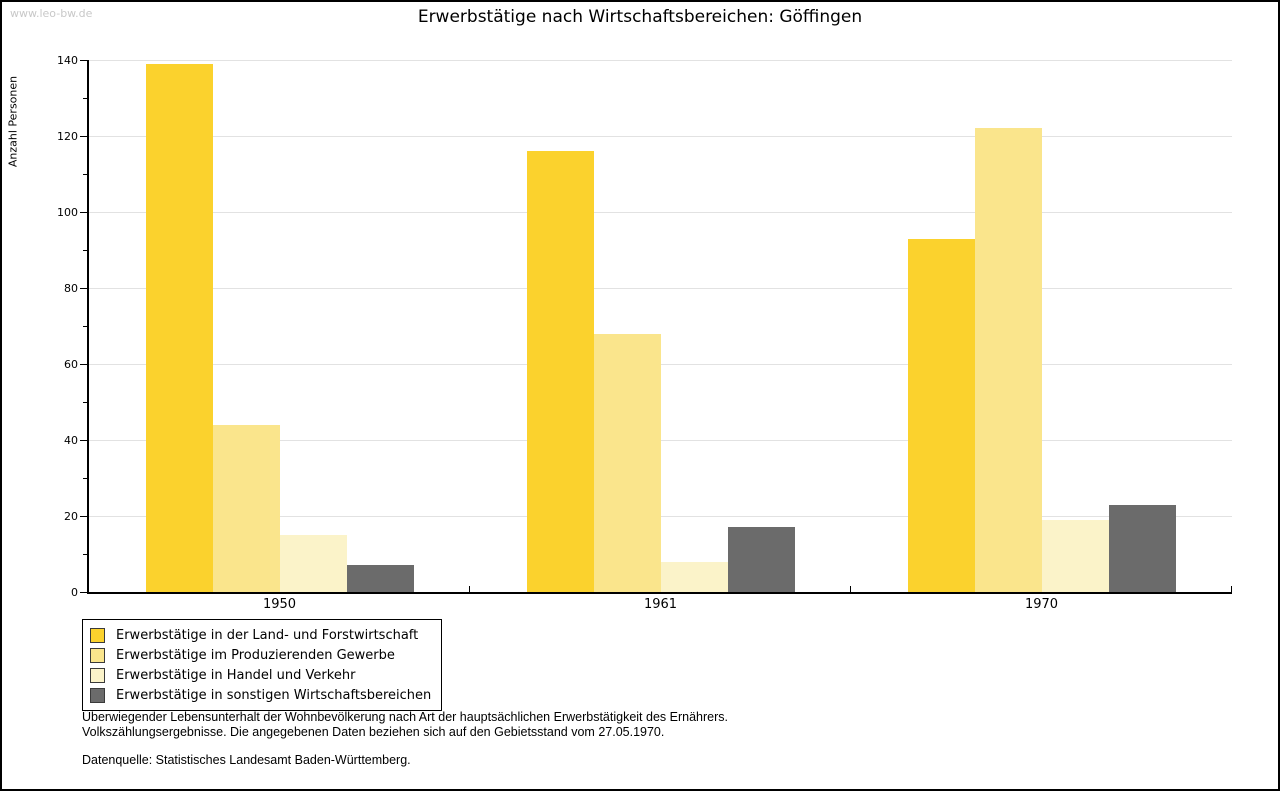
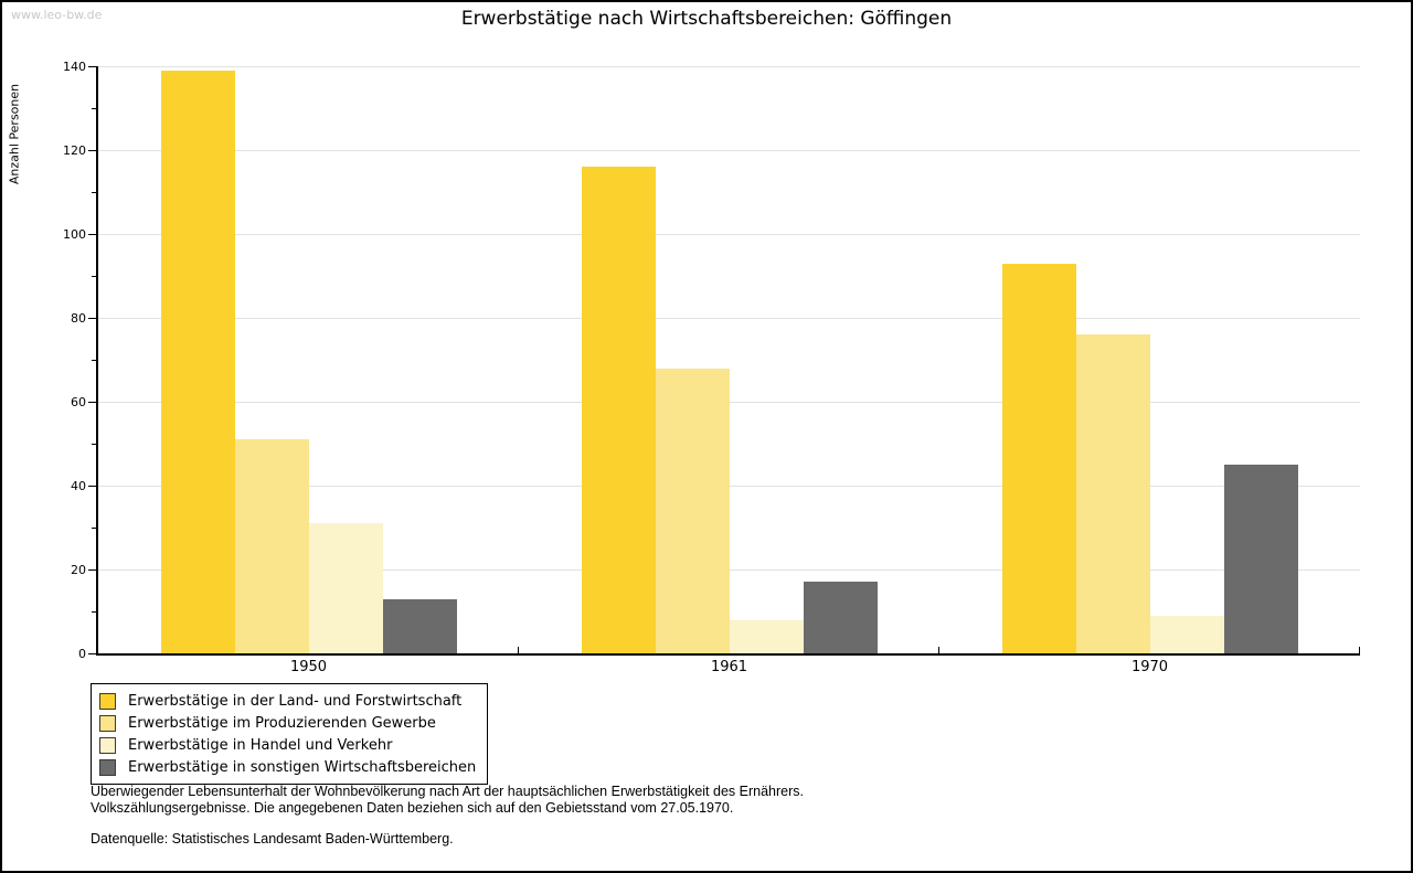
Erwerbstätige im Produzierenden Gewerbe/1950: 44 -> 51
Erwerbstätige in Handel und Verkehr/1950: 15 -> 31
Erwerbstätige in sonstigen Wirtschaftsbereichen/1950: 7 -> 13
Erwerbstätige im Produzierenden Gewerbe/1970: 122 -> 76
Erwerbstätige in Handel und Verkehr/1970: 19 -> 9
Erwerbstätige in sonstigen Wirtschaftsbereichen/1970: 23 -> 45
